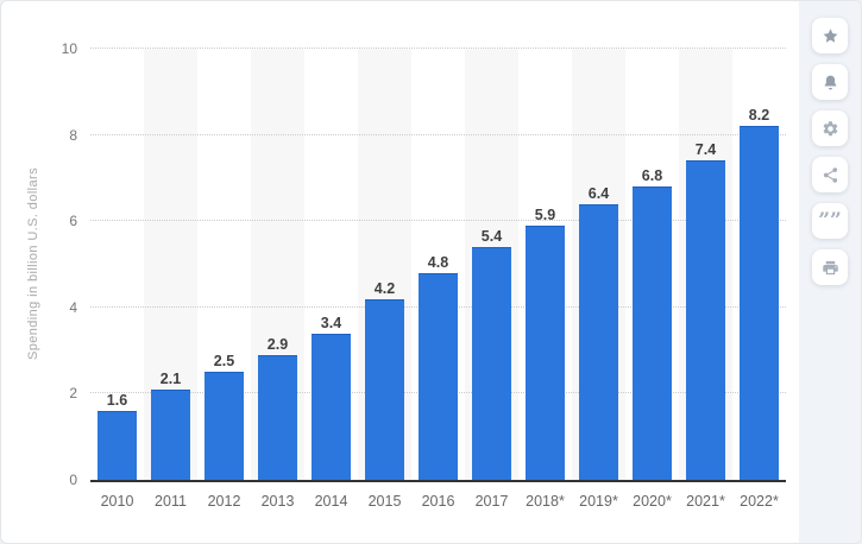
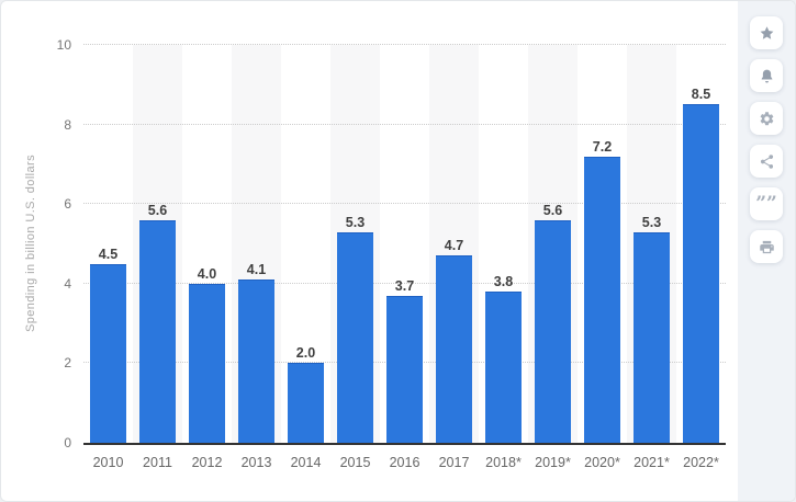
2010: 1.6 -> 4.5
2011: 2.1 -> 5.6
2012: 2.5 -> 4.0
2013: 2.9 -> 4.1
2014: 3.4 -> 2.0
2015: 4.2 -> 5.3
2016: 4.8 -> 3.7
2017: 5.4 -> 4.7
2018*: 5.9 -> 3.8
2019*: 6.4 -> 5.6
2020*: 6.8 -> 7.2
2021*: 7.4 -> 5.3
2022*: 8.2 -> 8.5
